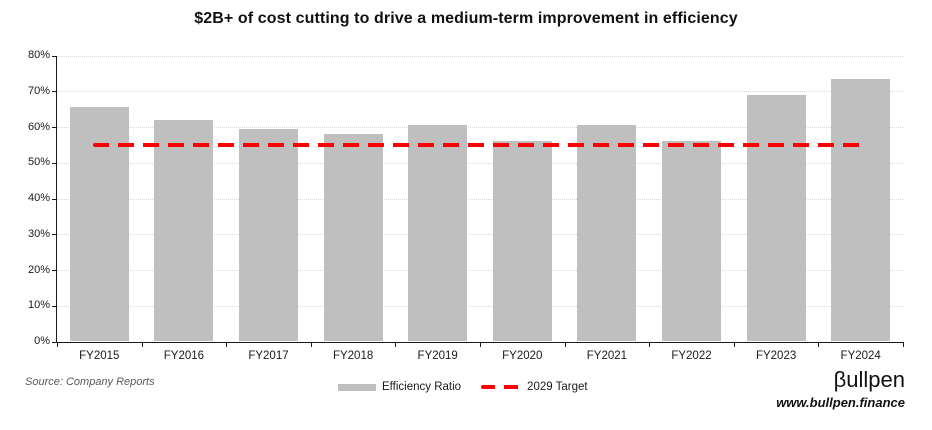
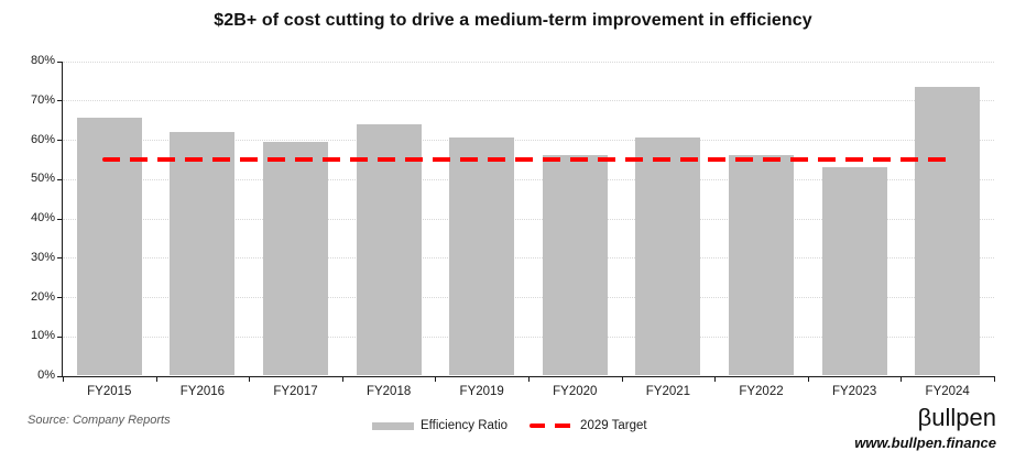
FY2018: 58% -> 64%
FY2023: 69% -> 53%
